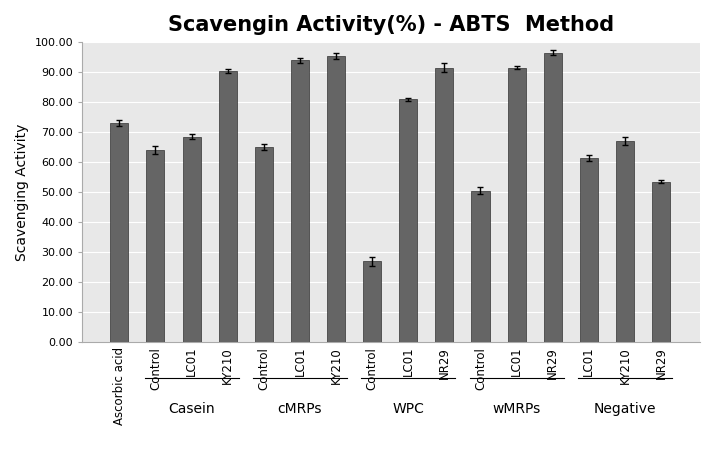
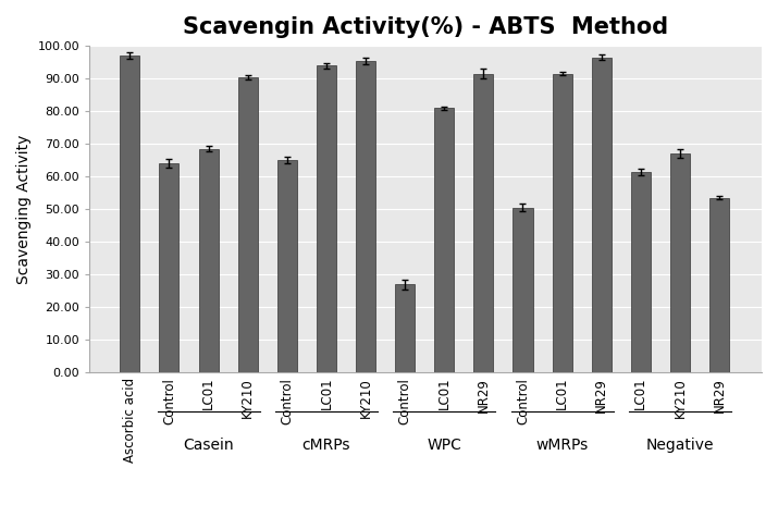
Ascorbic acid: 73.0 -> 97.0
